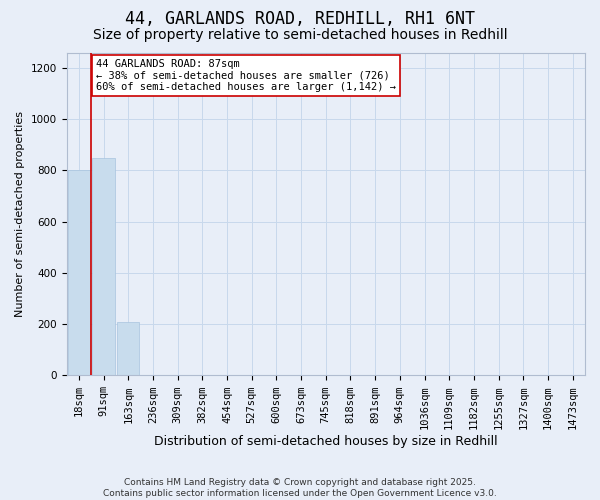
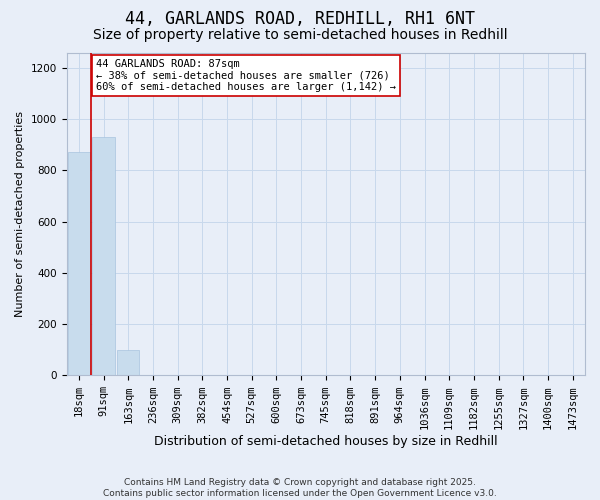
18sqm: 800 -> 870
91sqm: 850 -> 930
163sqm: 210 -> 100
